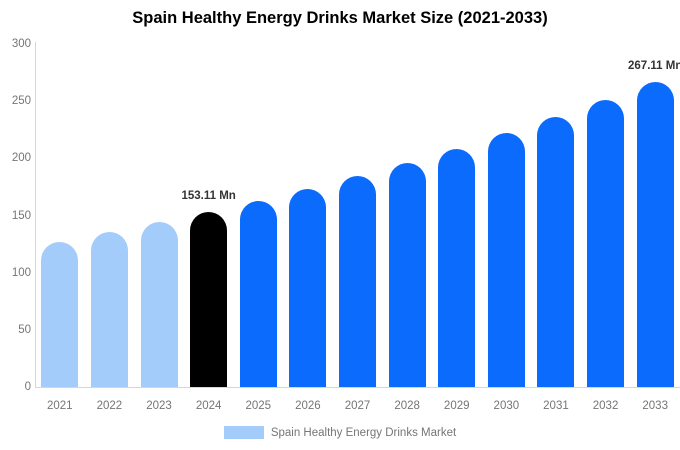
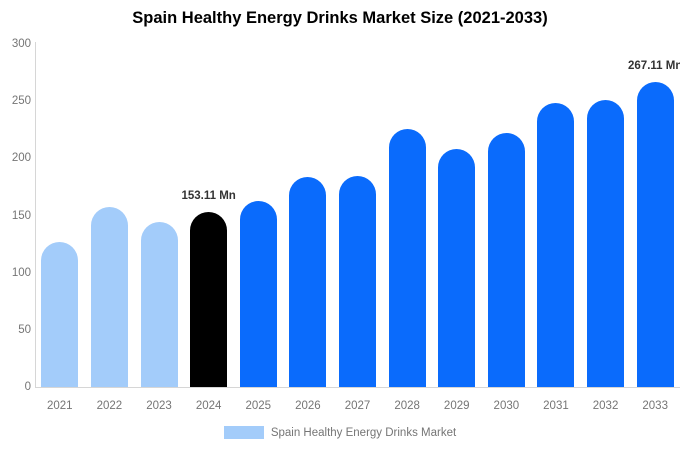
2022: 135 -> 157
2026: 173 -> 184
2028: 196 -> 226
2031: 236 -> 248
